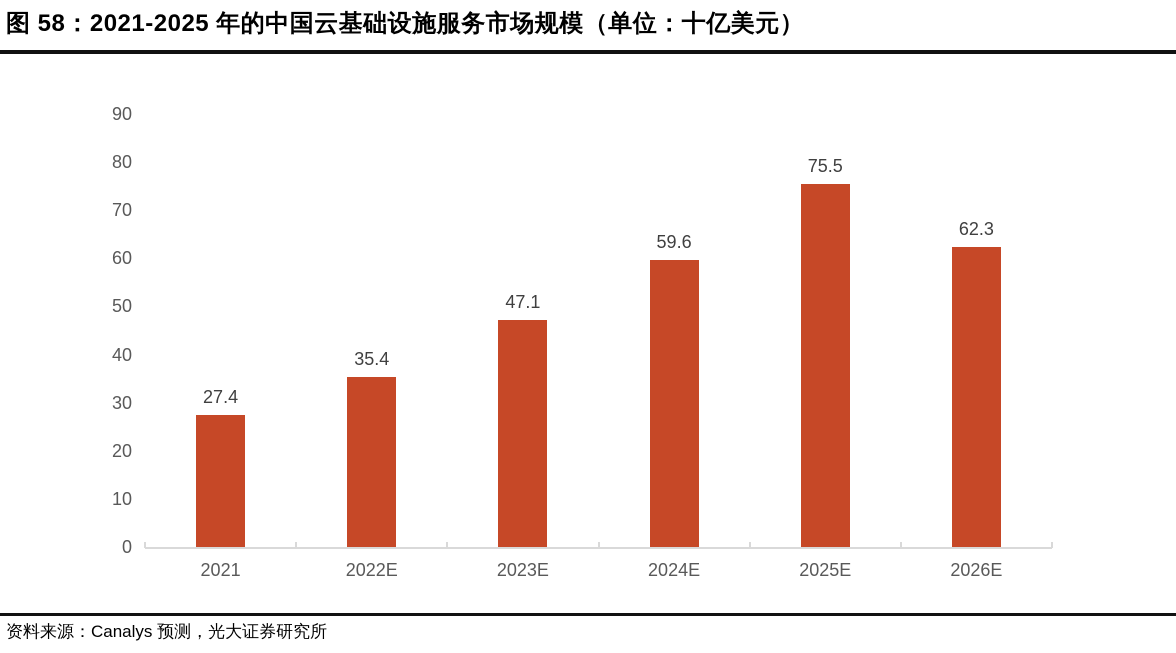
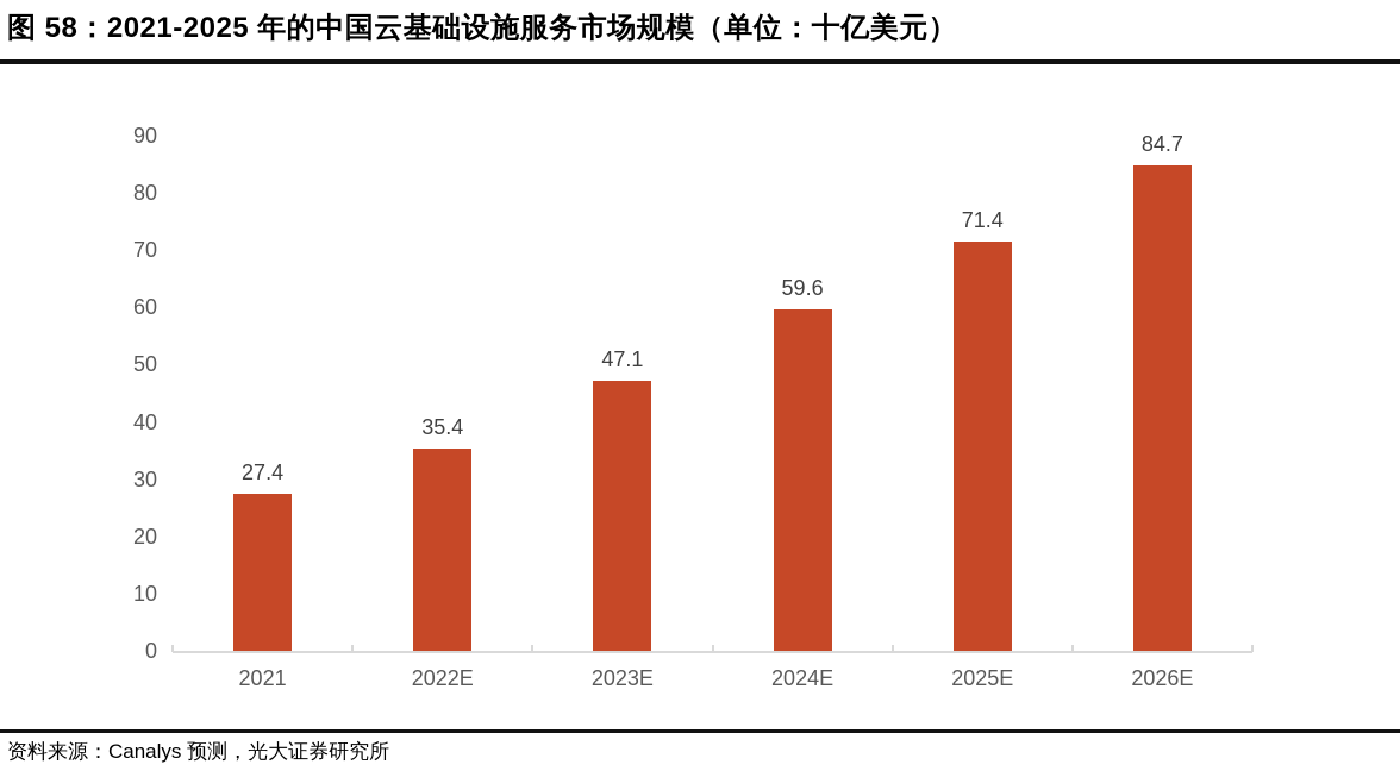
2025E: 75.5 -> 71.4
2026E: 62.3 -> 84.7
